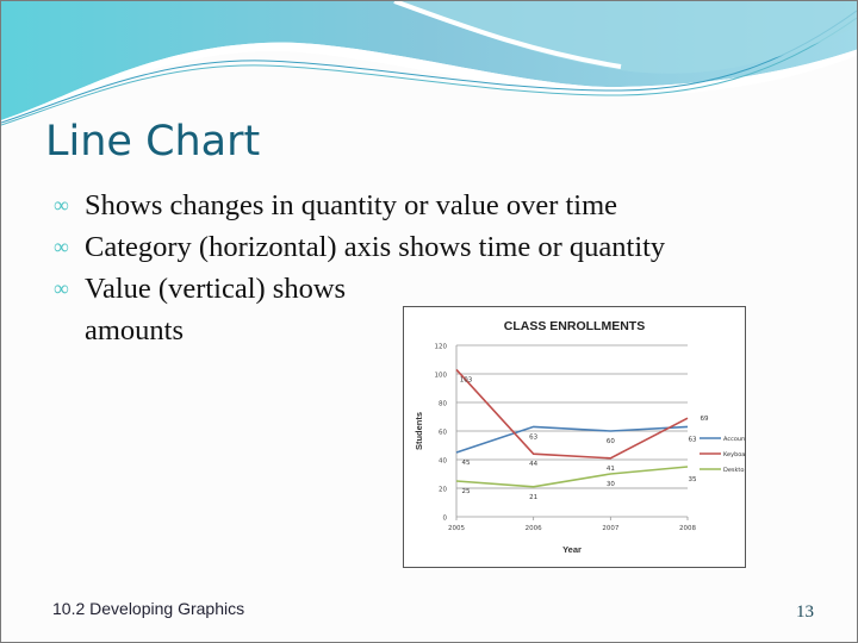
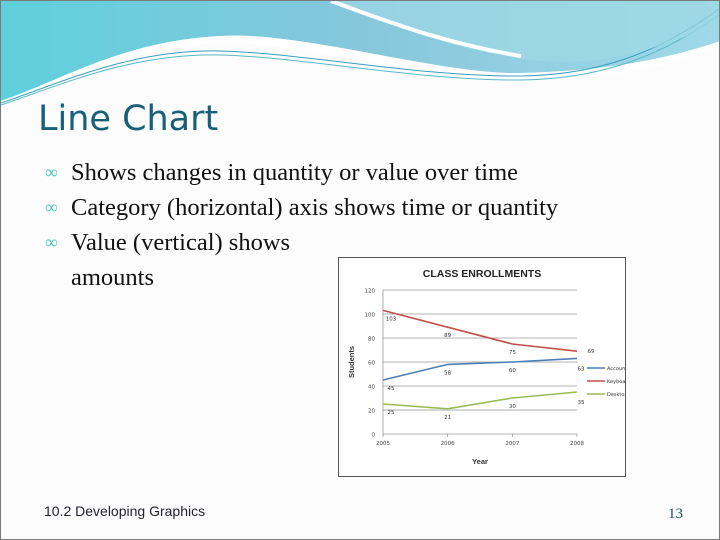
Accounting/2006: 63 -> 58
Keyboarding/2006: 44 -> 89
Keyboarding/2007: 41 -> 75
